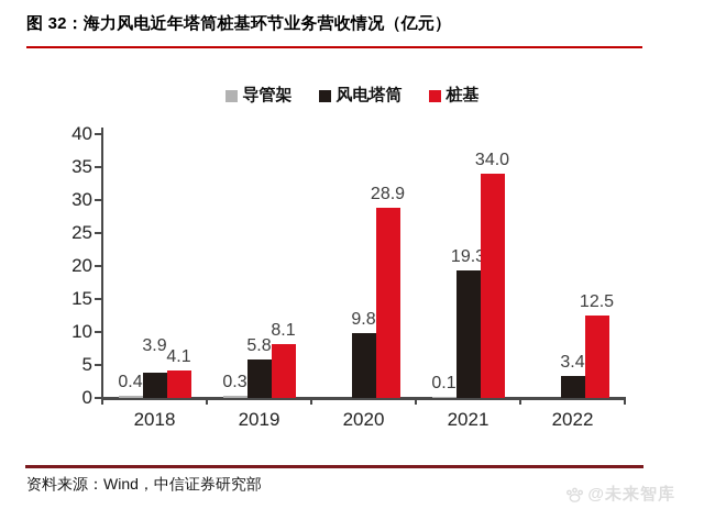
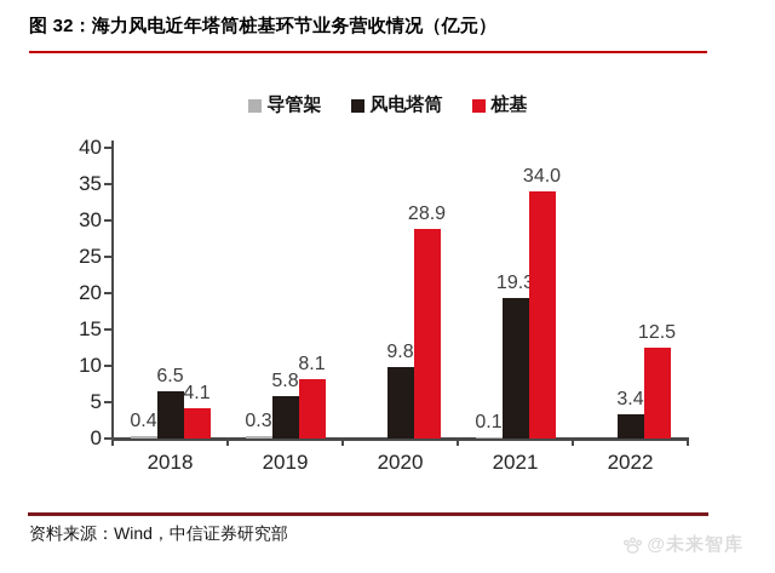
风电塔筒/2018: 3.9 -> 6.5
